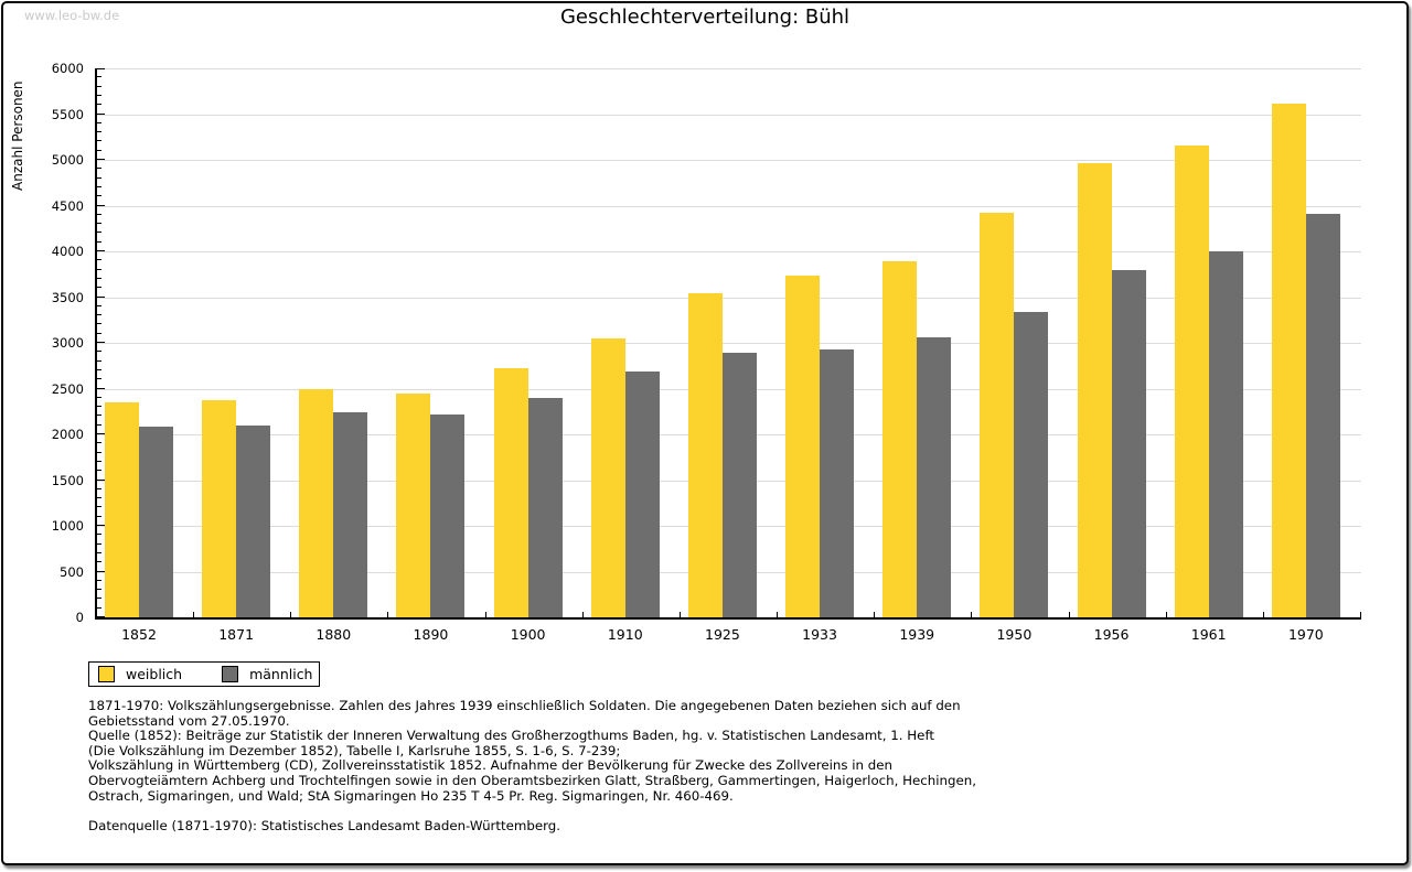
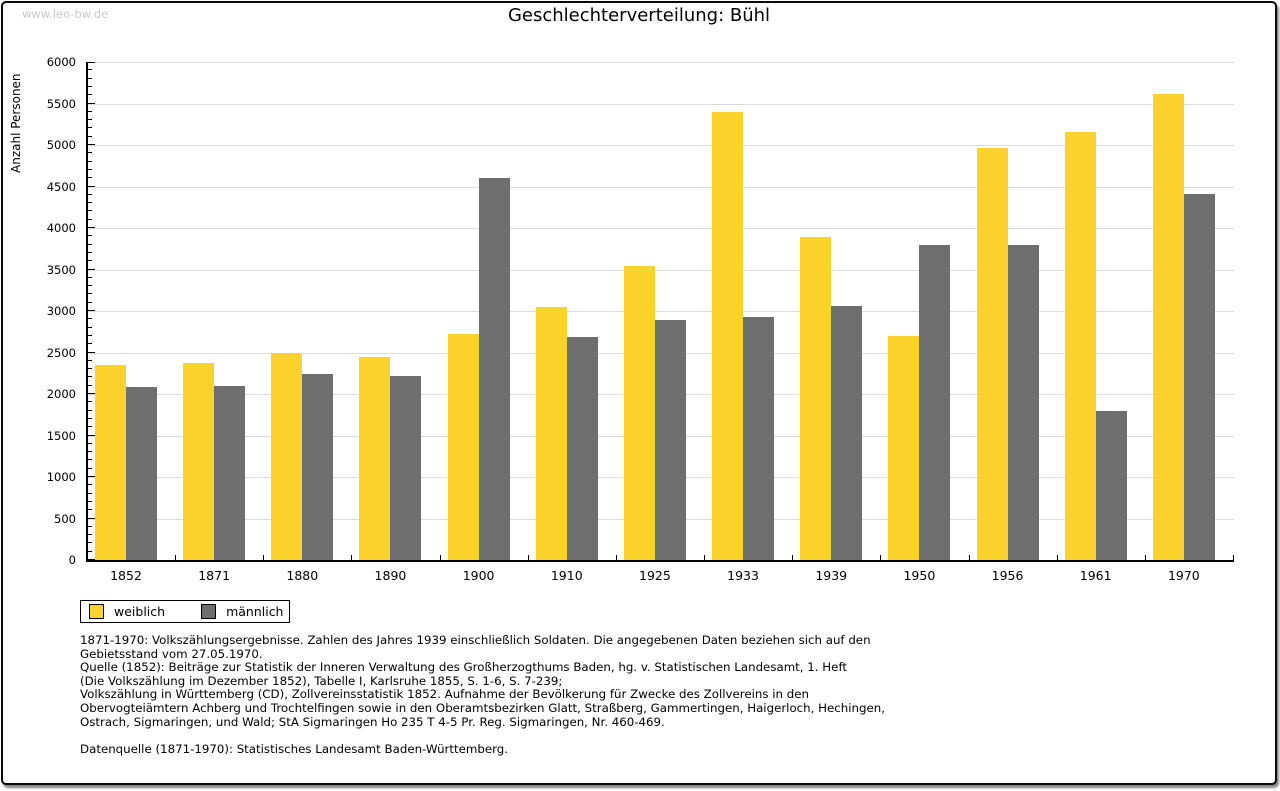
männlich/1900: 2400 -> 4600
weiblich/1933: 3700 -> 5400
weiblich/1950: 4400 -> 2700
männlich/1950: 3300 -> 3800
männlich/1961: 4000 -> 1800
